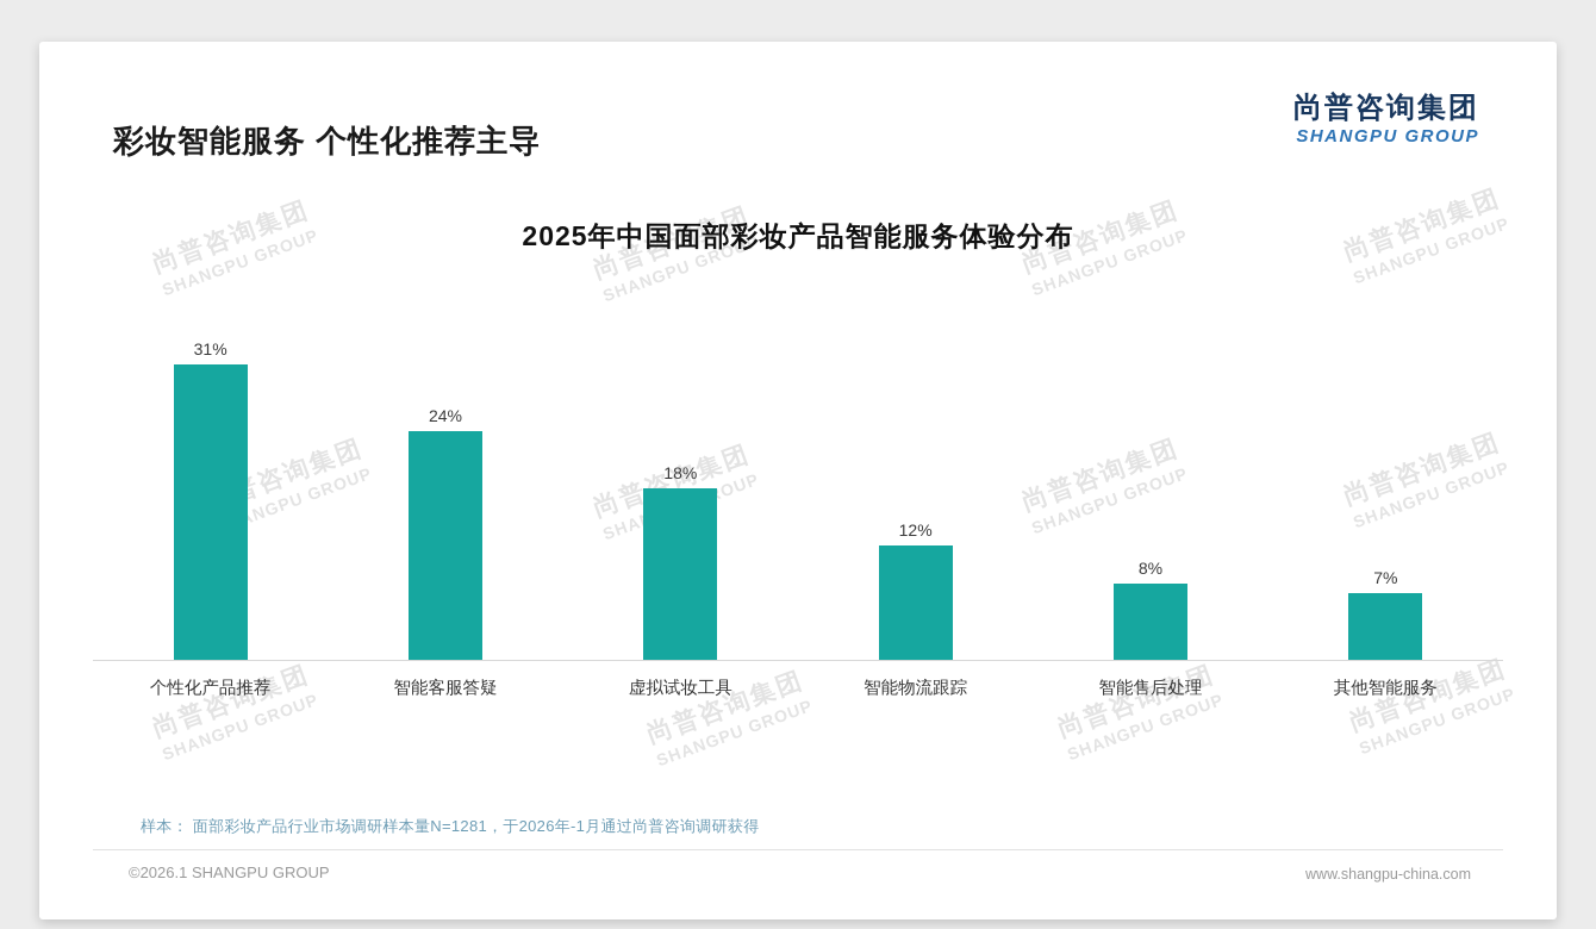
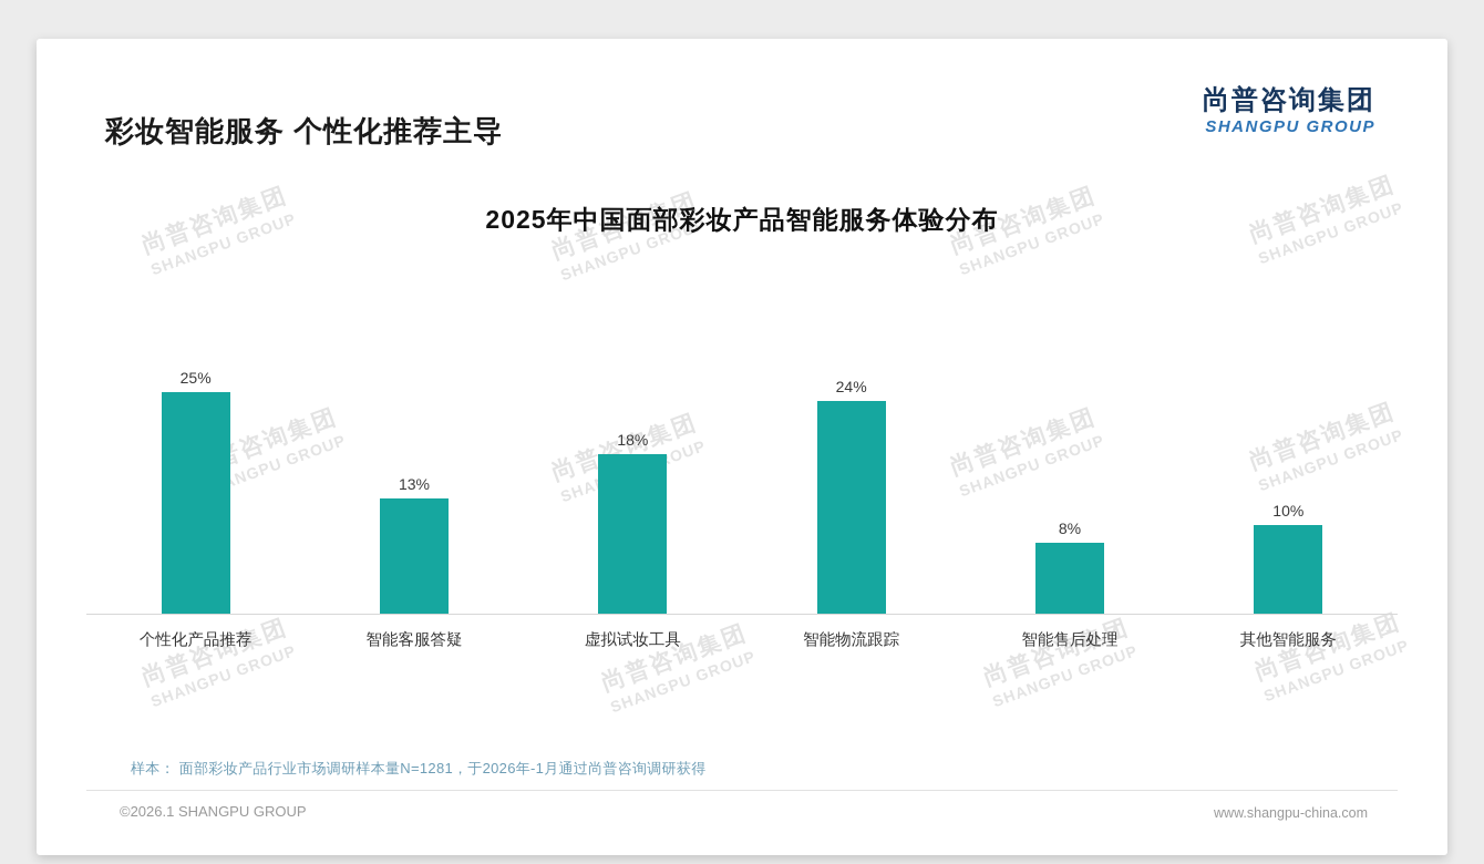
个性化产品推荐: 31% -> 25%
智能客服答疑: 24% -> 13%
智能物流跟踪: 12% -> 24%
其他智能服务: 7% -> 10%
